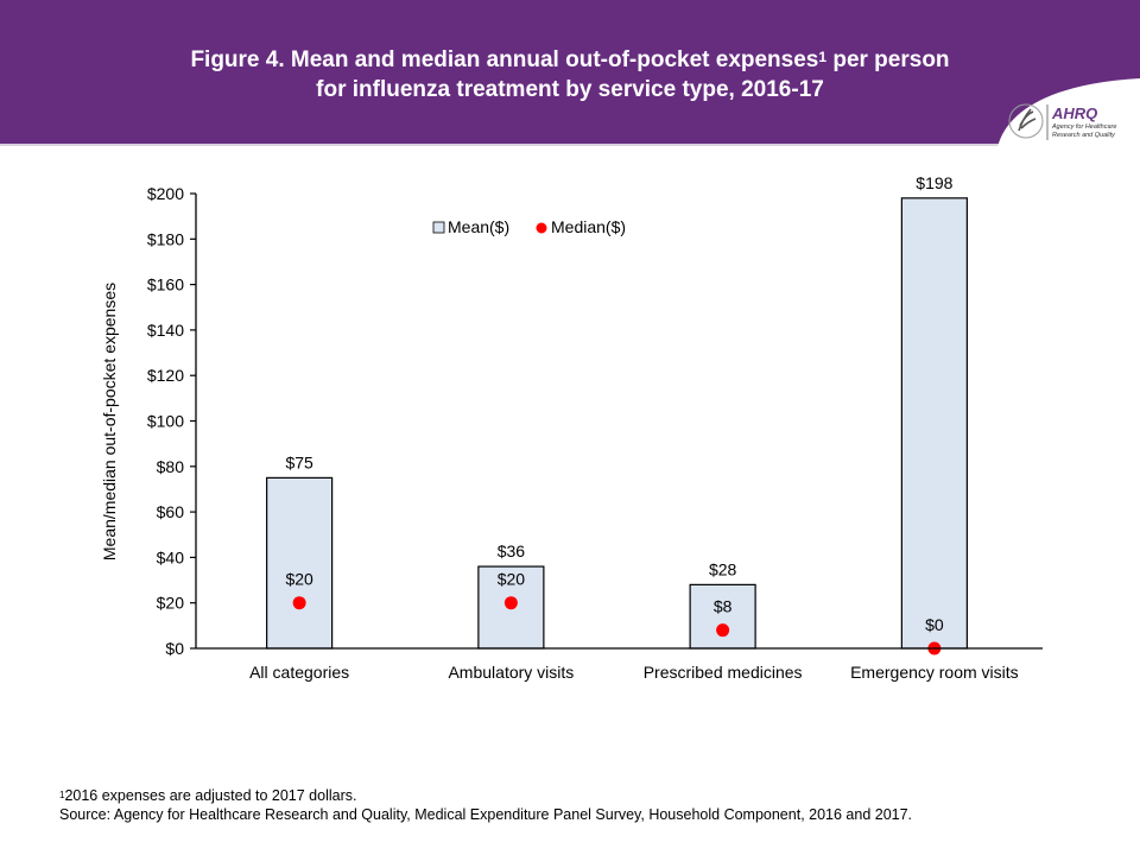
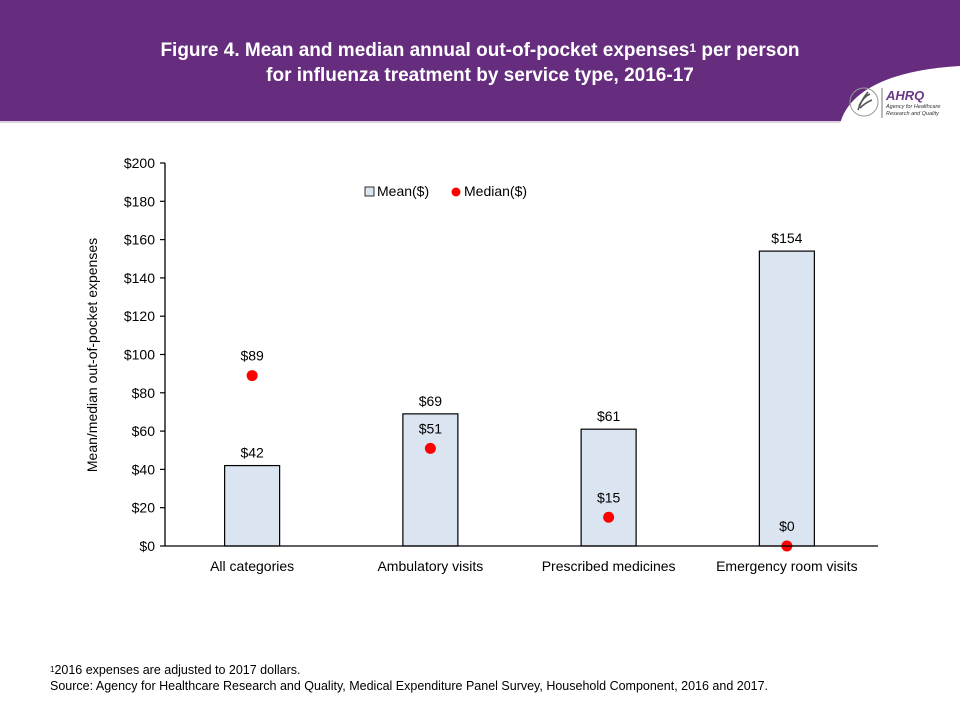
Mean($)/All categories: $75 -> $42
Median($)/All categories: $20 -> $89
Mean($)/Ambulatory visits: $36 -> $69
Median($)/Ambulatory visits: $20 -> $51
Mean($)/Prescribed medicines: $28 -> $61
Median($)/Prescribed medicines: $8 -> $15
Mean($)/Emergency room visits: $198 -> $154
